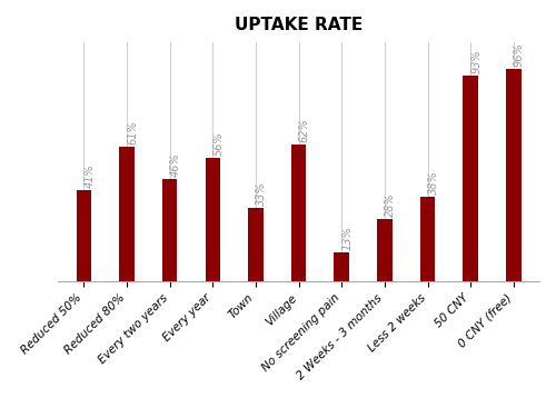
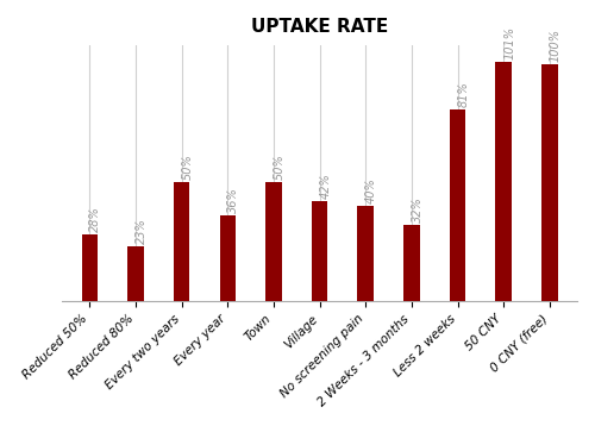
Reduced 50%: 41% -> 28%
Reduced 80%: 61% -> 23%
Every two years: 46% -> 50%
Every year: 56% -> 36%
Town: 33% -> 50%
Village: 62% -> 42%
No screening pain: 13% -> 40%
2 Weeks - 3 months: 28% -> 32%
Less 2 weeks: 38% -> 81%
50 CNY: 93% -> 101%
0 CNY (free): 96% -> 100%
